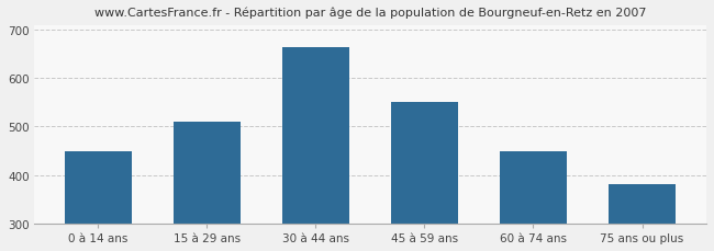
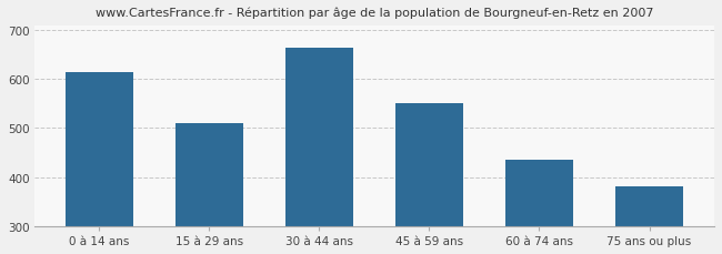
0 à 14 ans: 450 -> 615
60 à 74 ans: 450 -> 435
